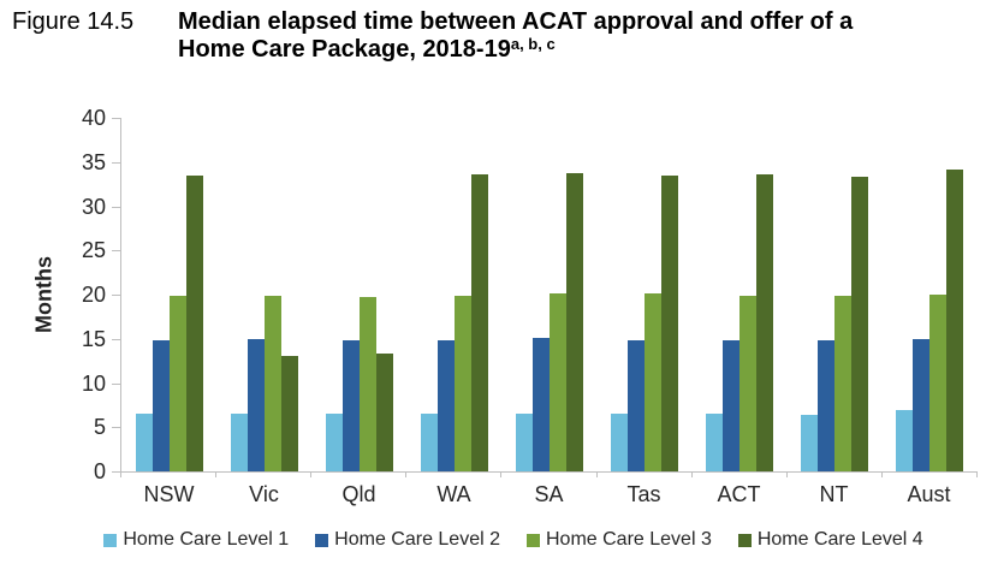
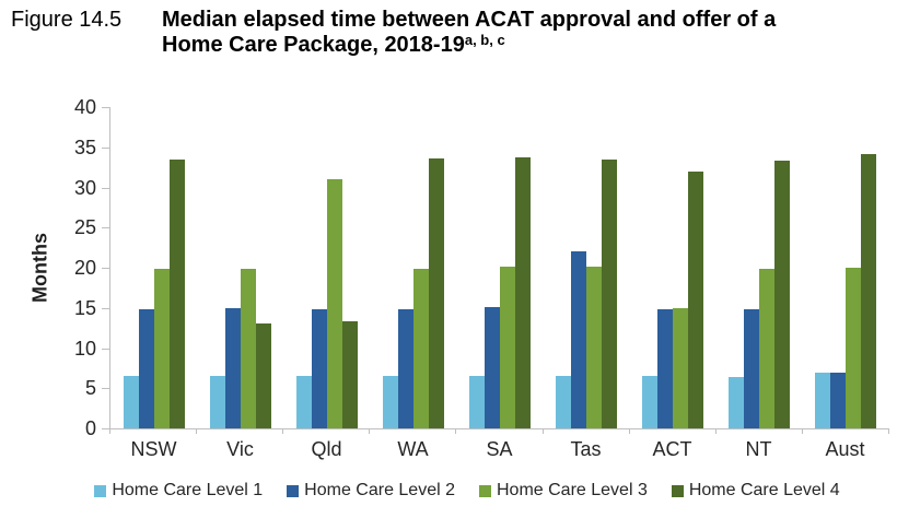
Home Care Level 3/Qld: 20 -> 31
Home Care Level 2/Tas: 15 -> 22
Home Care Level 3/ACT: 20 -> 15
Home Care Level 4/ACT: 34 -> 32
Home Care Level 2/Aust: 15 -> 7
